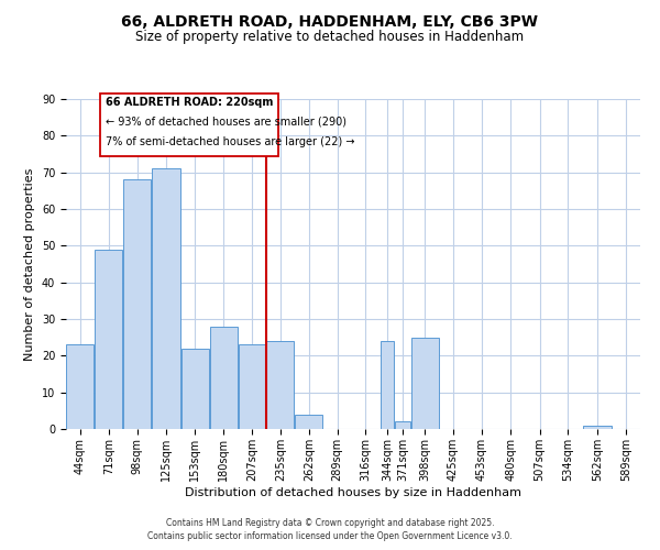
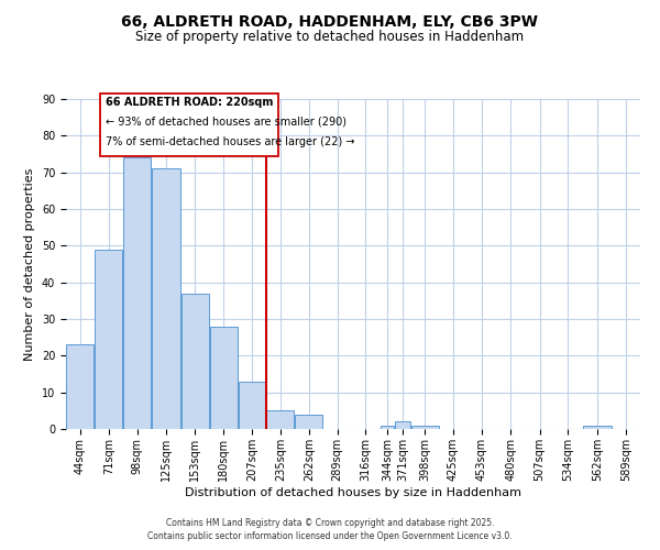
98sqm: 68 -> 74
153sqm: 22 -> 37
207sqm: 23 -> 13
235sqm: 24 -> 5
344sqm: 24 -> 1
398sqm: 25 -> 1
